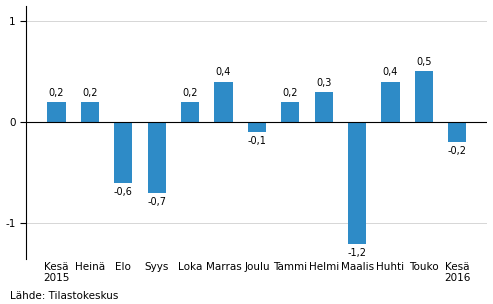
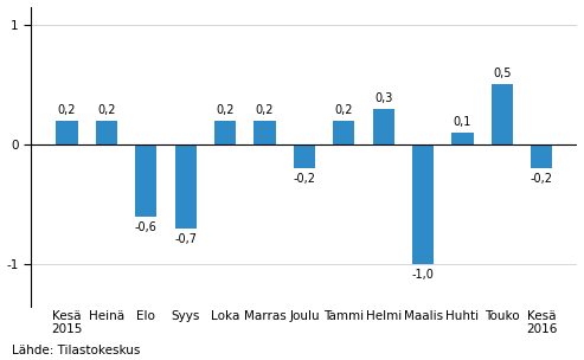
Marras: 0,4 -> 0,2
Joulu: -0,1 -> -0,2
Maalis: -1,2 -> -1,0
Huhti: 0,4 -> 0,1
